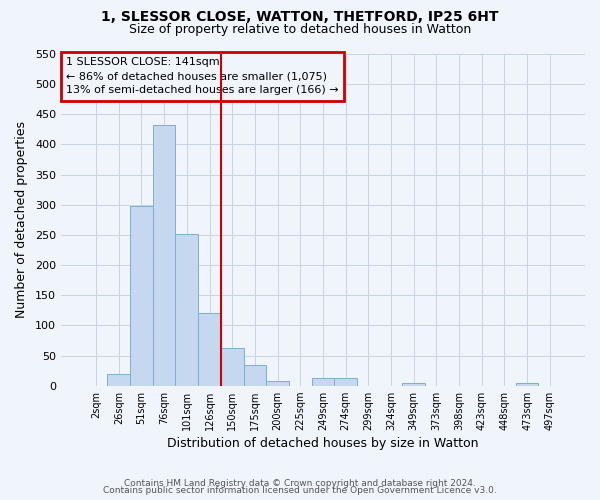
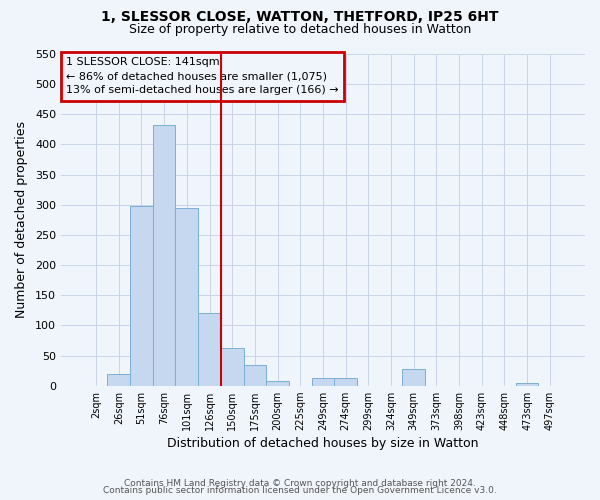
101sqm: 251 -> 294
349sqm: 5 -> 28
